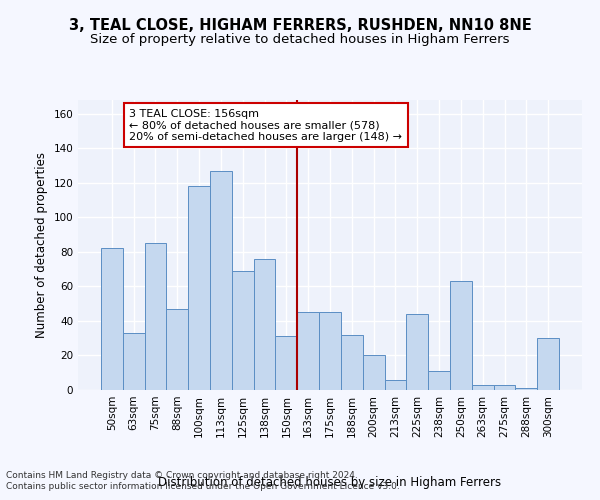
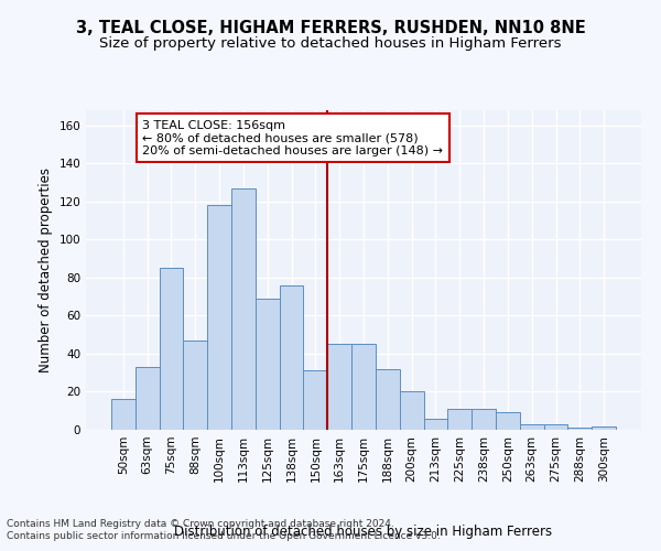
50sqm: 82 -> 16
225sqm: 44 -> 11
250sqm: 63 -> 9
300sqm: 30 -> 2
